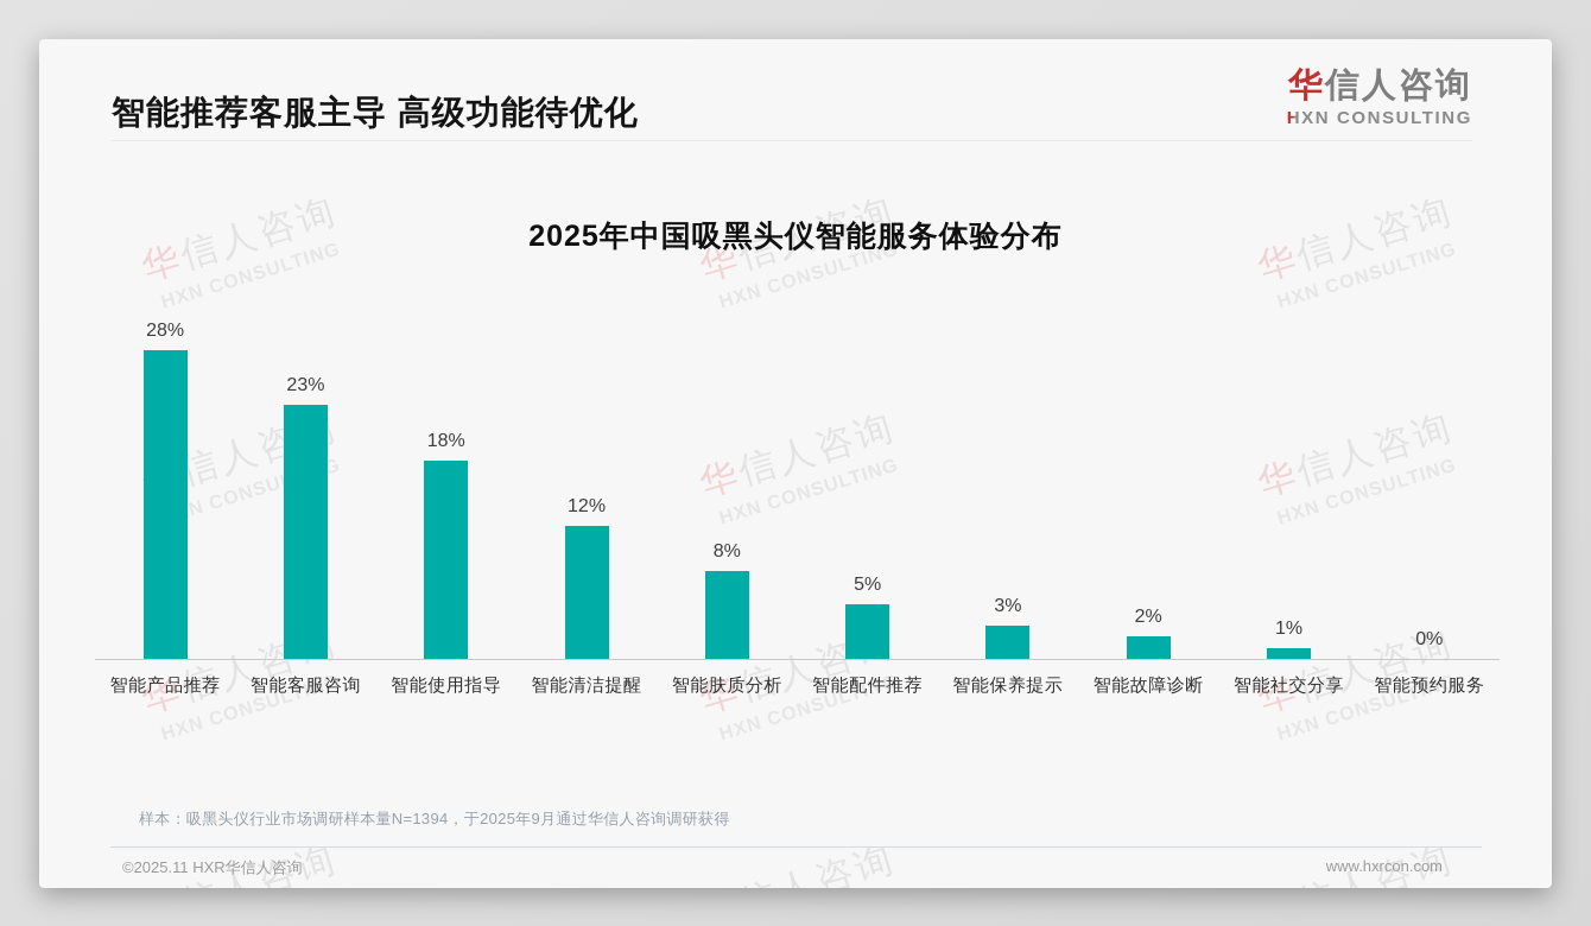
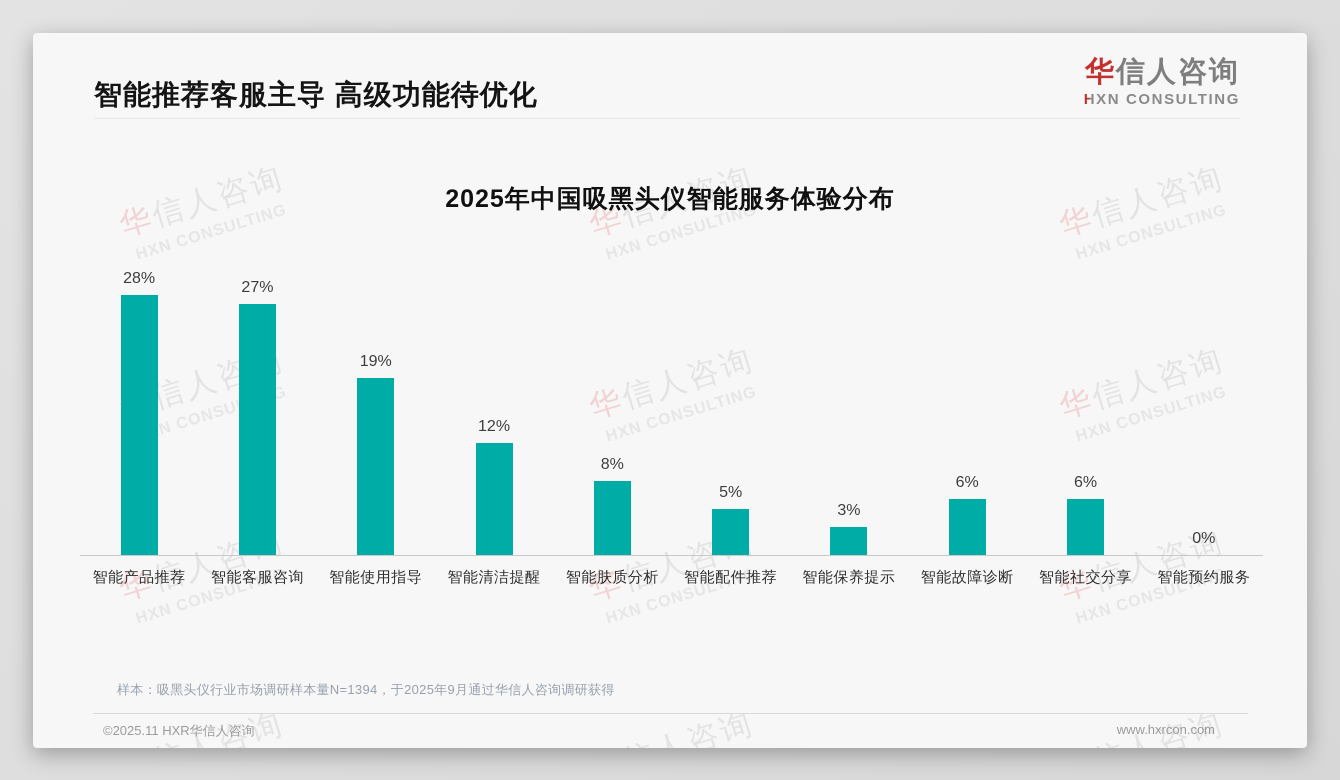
智能客服咨询: 23% -> 27%
智能使用指导: 18% -> 19%
智能故障诊断: 2% -> 6%
智能社交分享: 1% -> 6%
